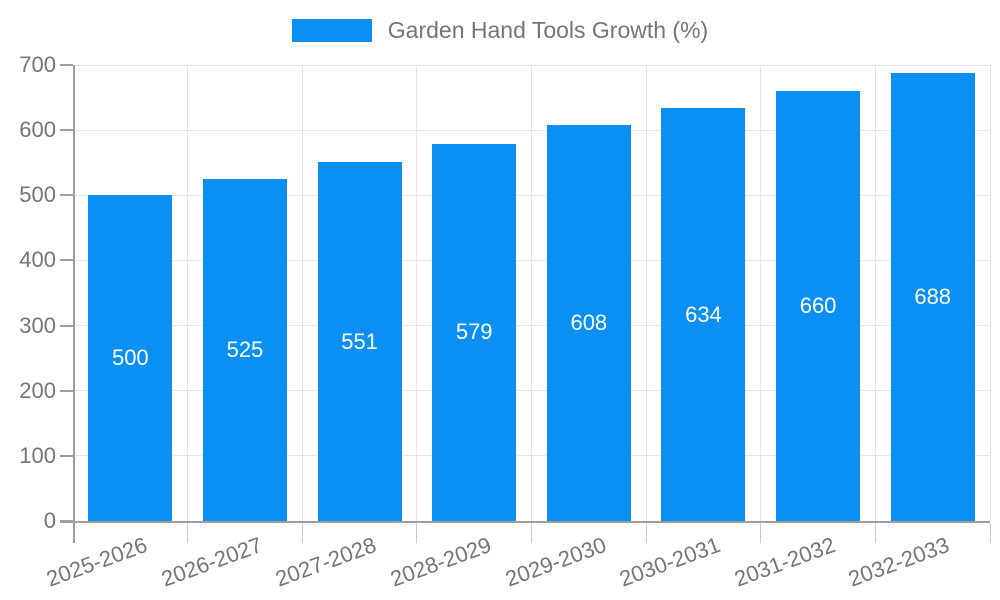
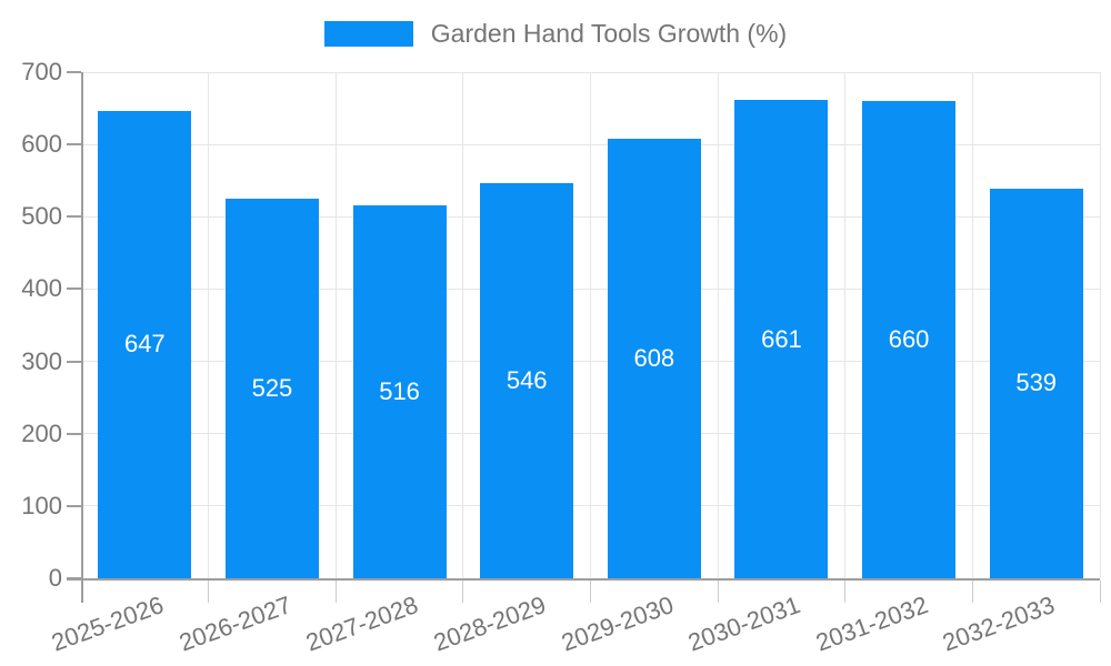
2025-2026: 500 -> 647
2027-2028: 551 -> 516
2028-2029: 579 -> 546
2030-2031: 634 -> 661
2032-2033: 688 -> 539
